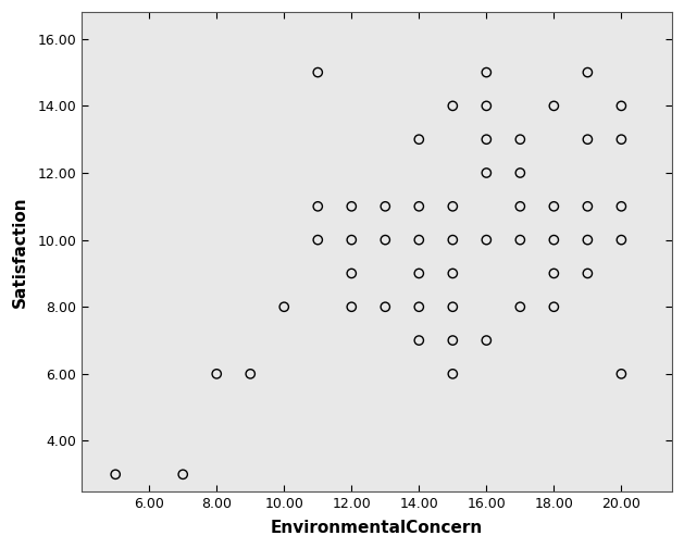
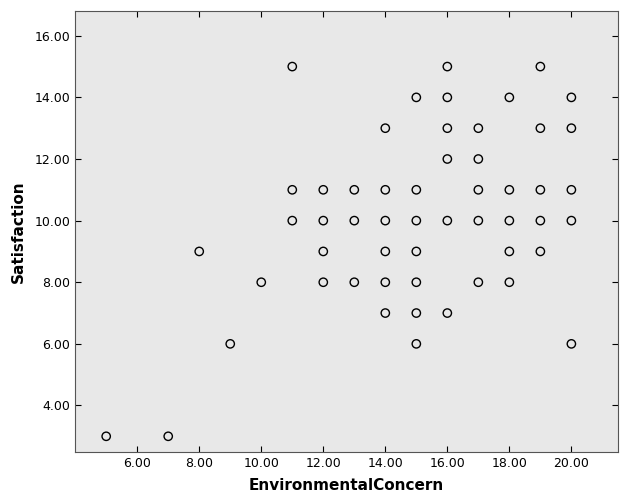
8.00: 6 -> 9
